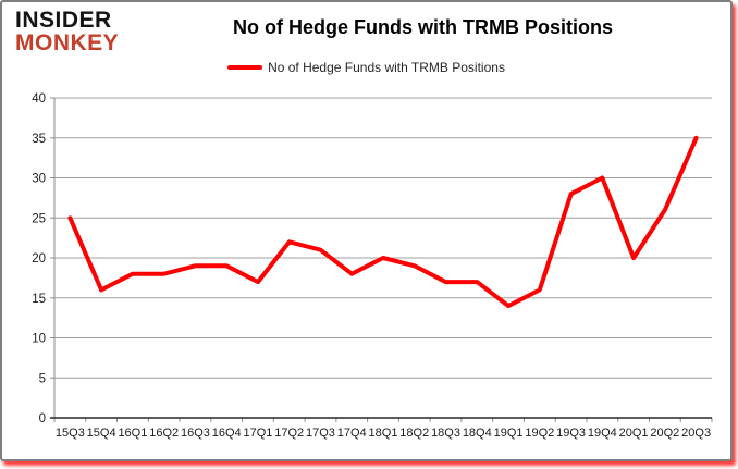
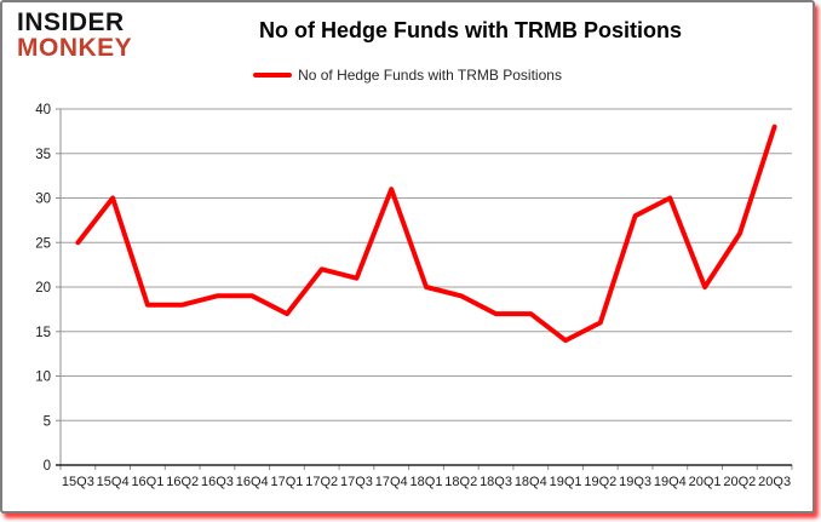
15Q4: 16 -> 30
17Q4: 18 -> 31
20Q3: 35 -> 38
